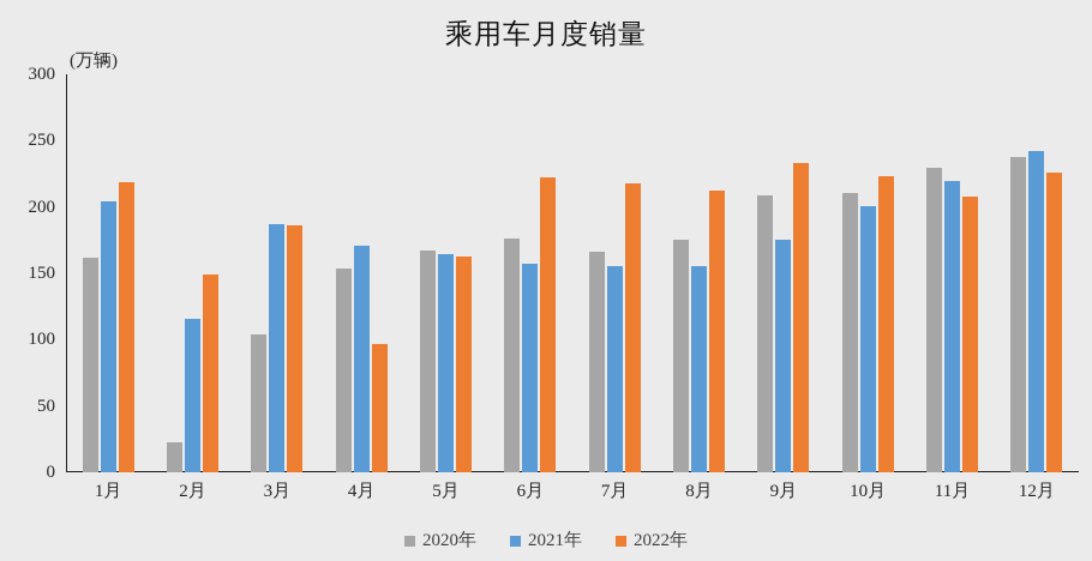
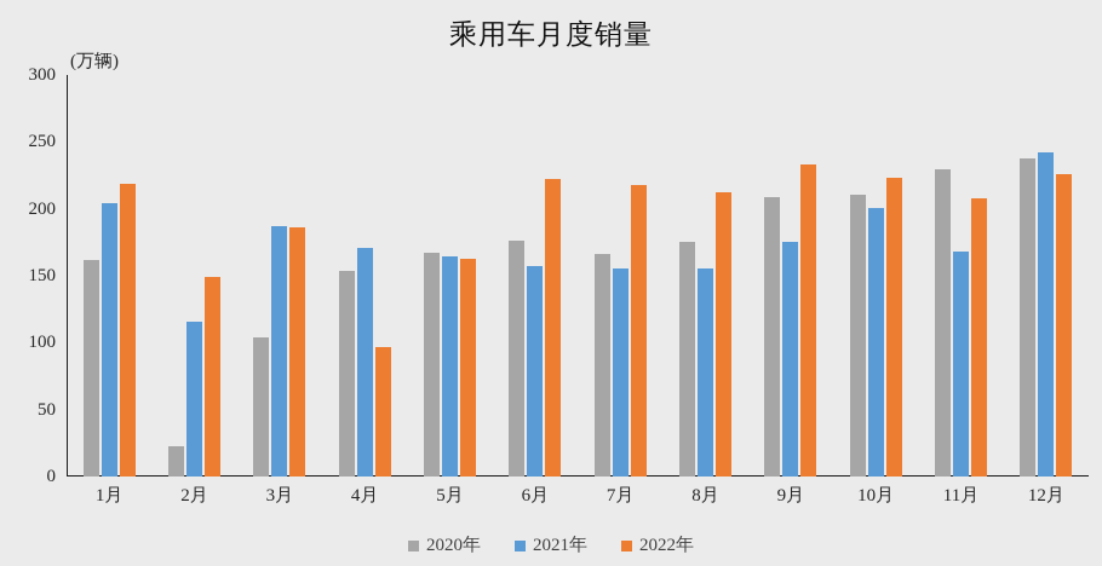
2021年/11月: 219 -> 168
